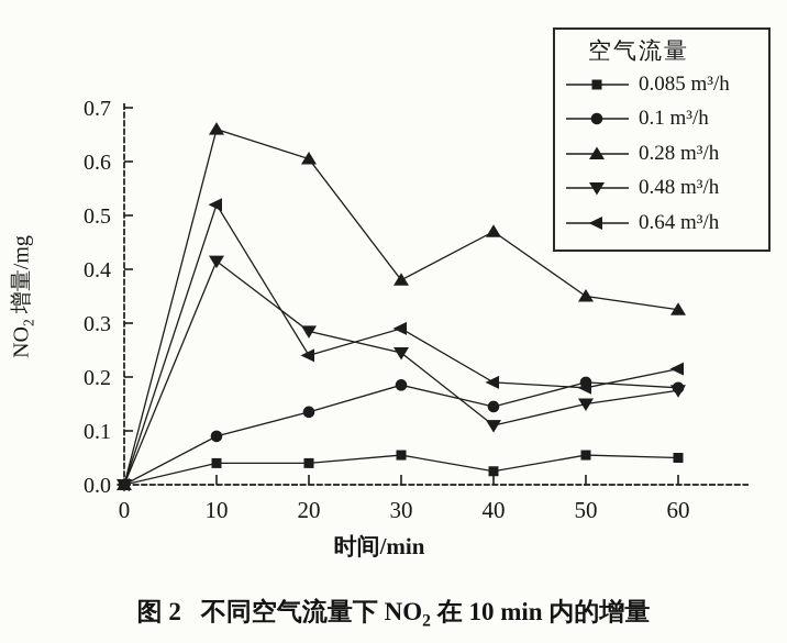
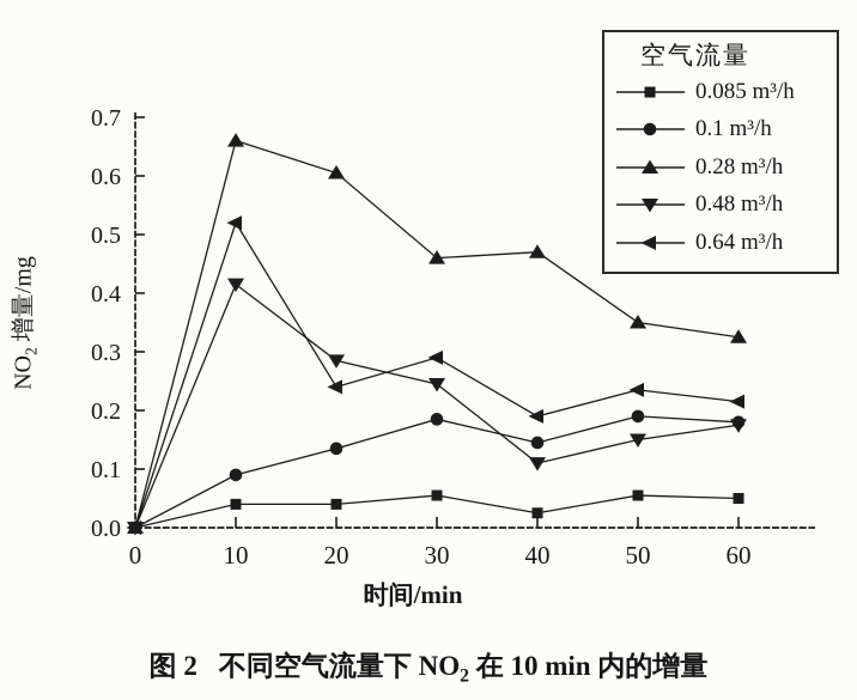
0.28 m³/h/30: 0.38 -> 0.46
0.64 m³/h/50: 0.18 -> 0.23
